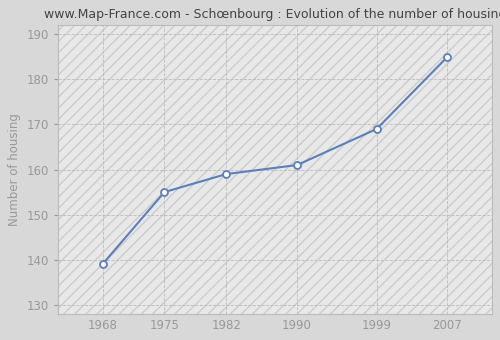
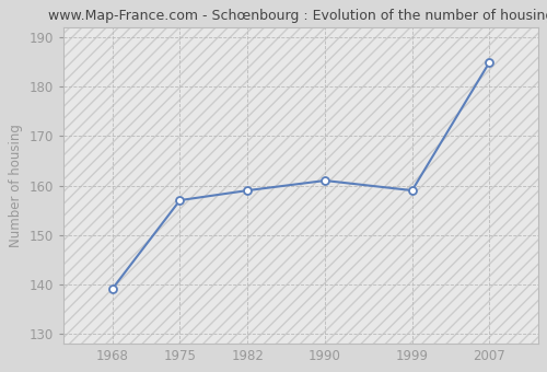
1975: 155 -> 157
1999: 169 -> 159
